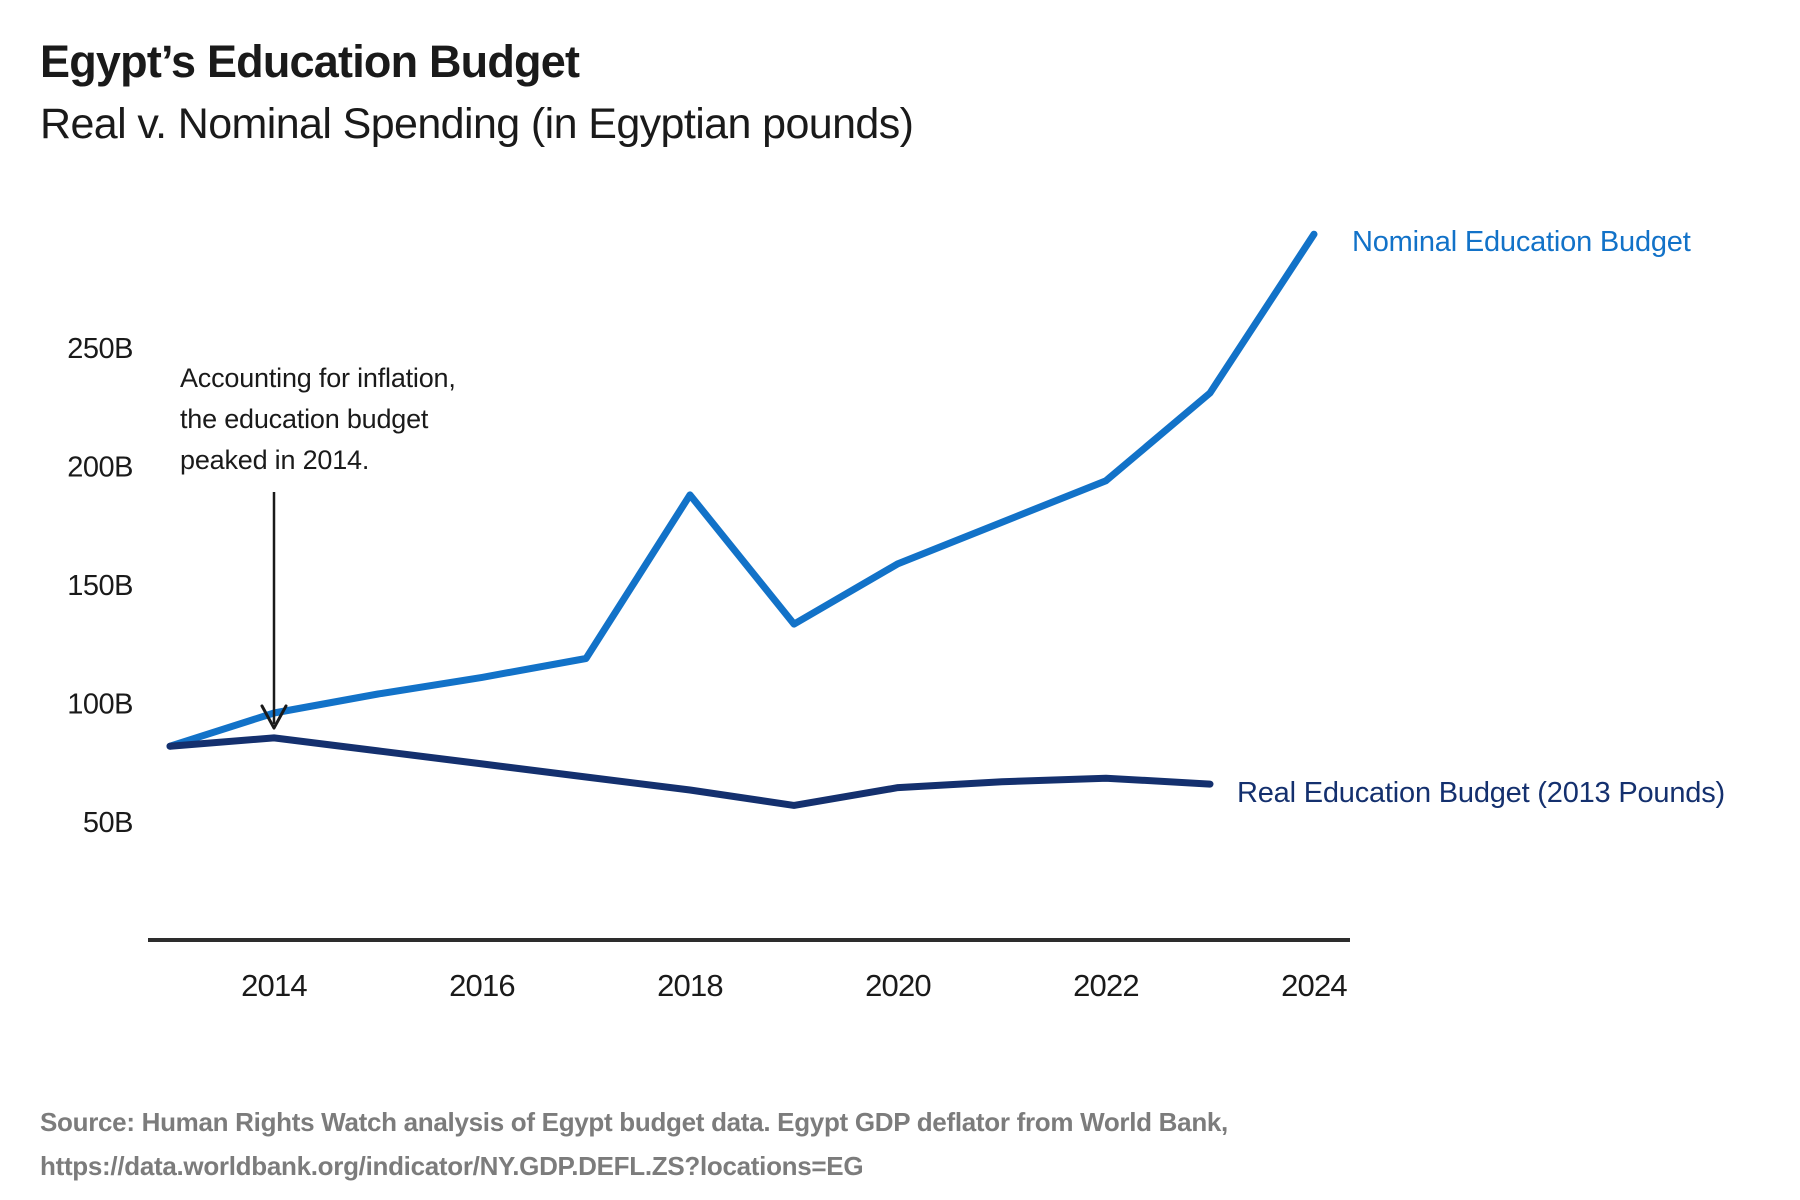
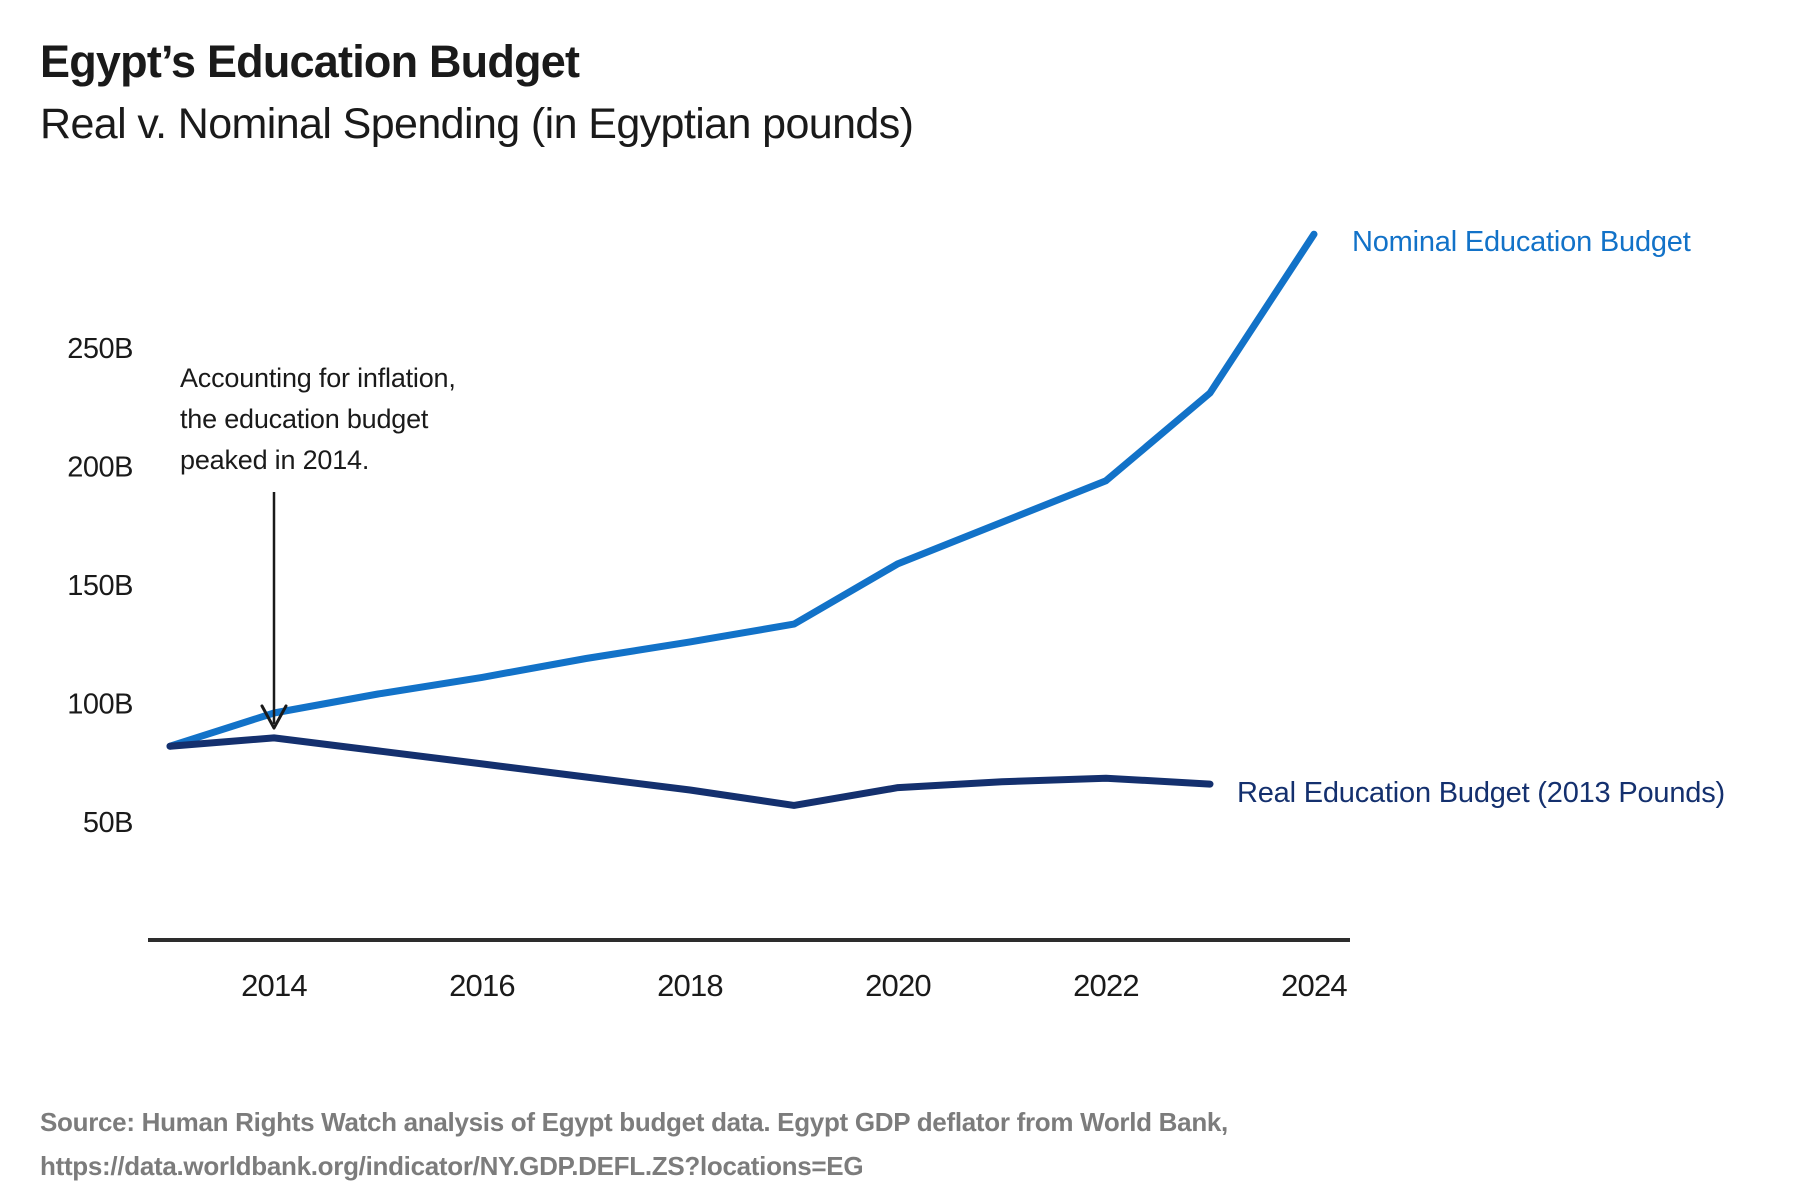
Nominal Education Budget/2018: 188B -> 126B
